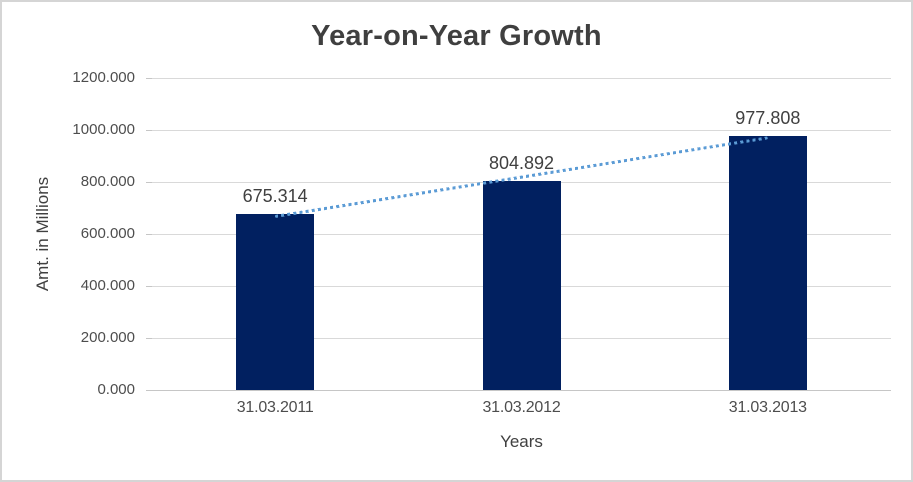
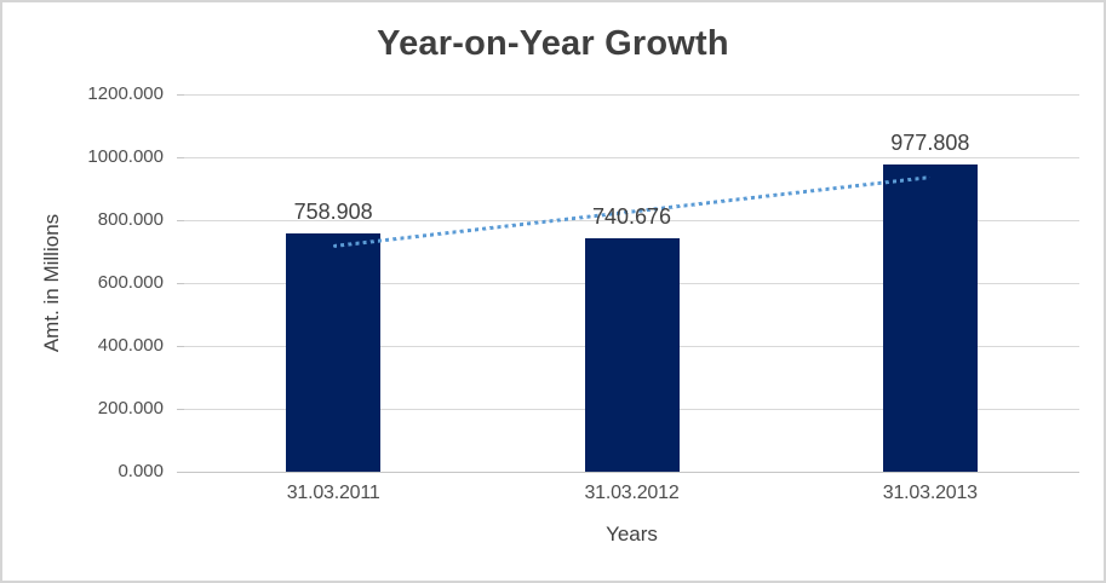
31.03.2011: 675.314 -> 758.908
31.03.2012: 804.892 -> 740.676
